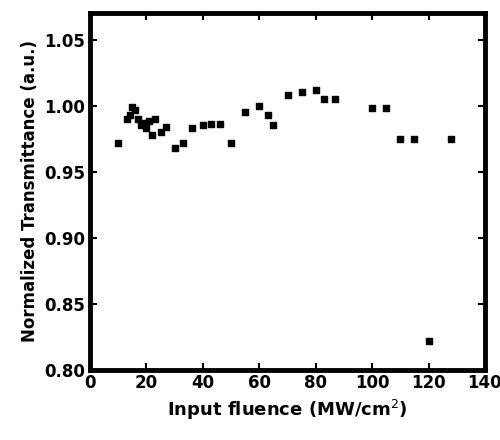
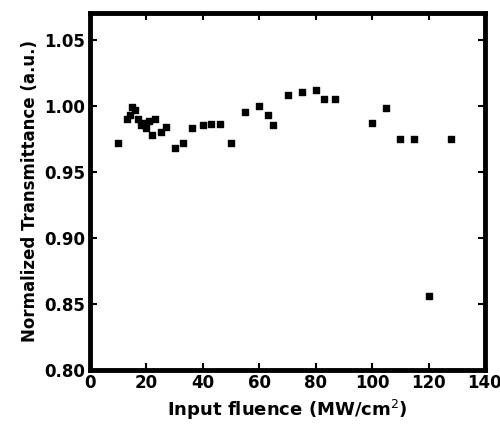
100: 0.998 -> 0.987
120: 0.822 -> 0.856
